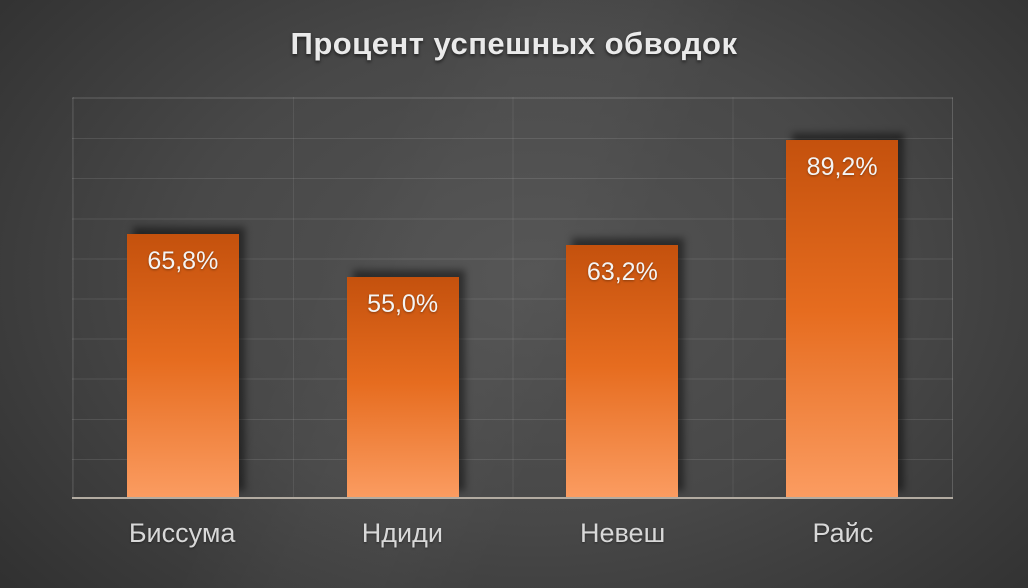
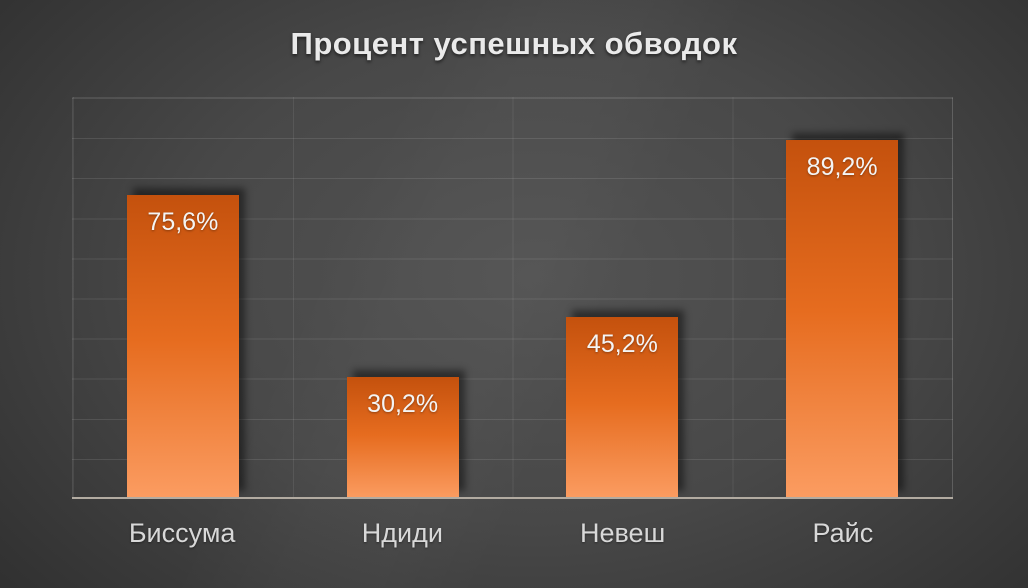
Биссума: 65,8% -> 75,6%
Ндиди: 55,0% -> 30,2%
Невеш: 63,2% -> 45,2%
